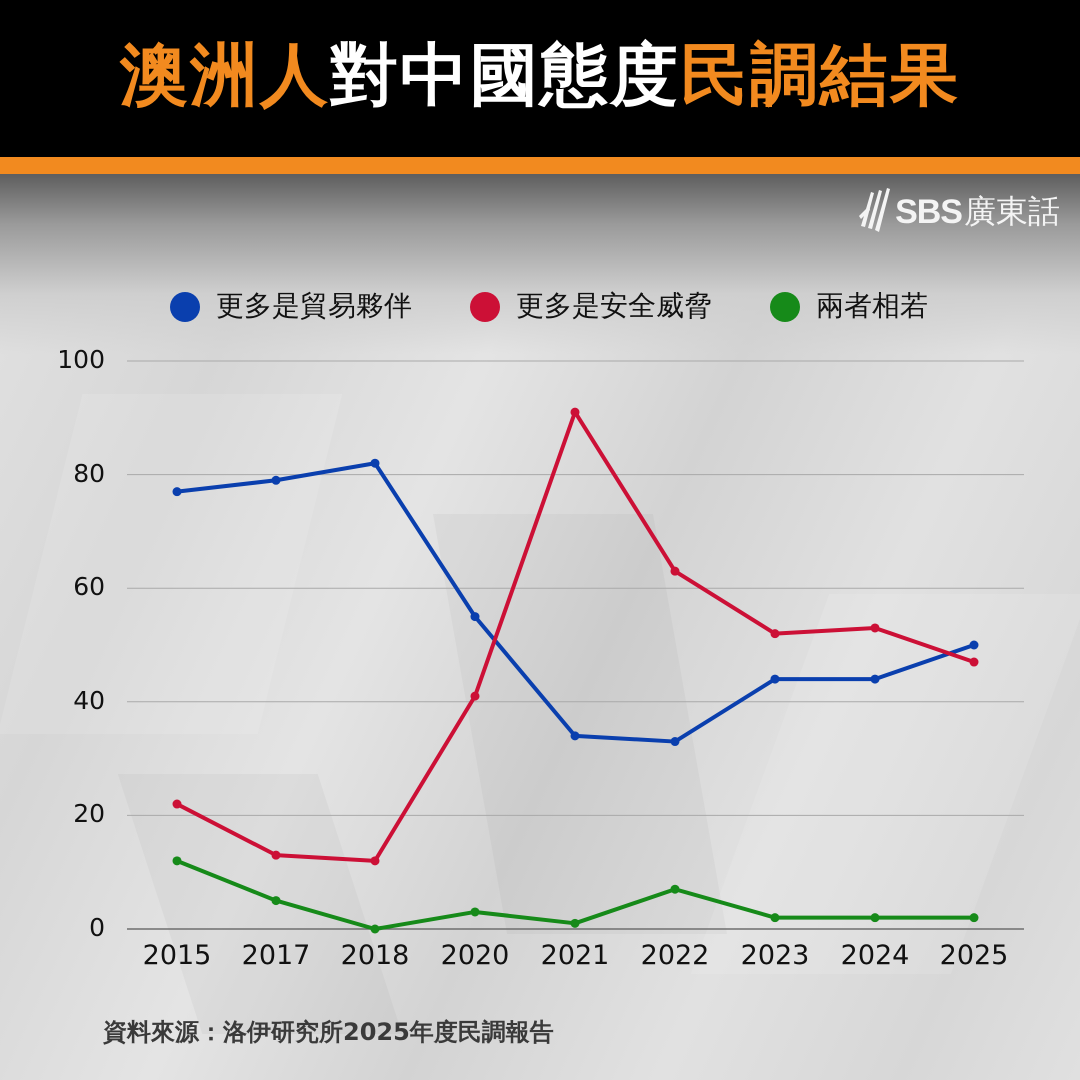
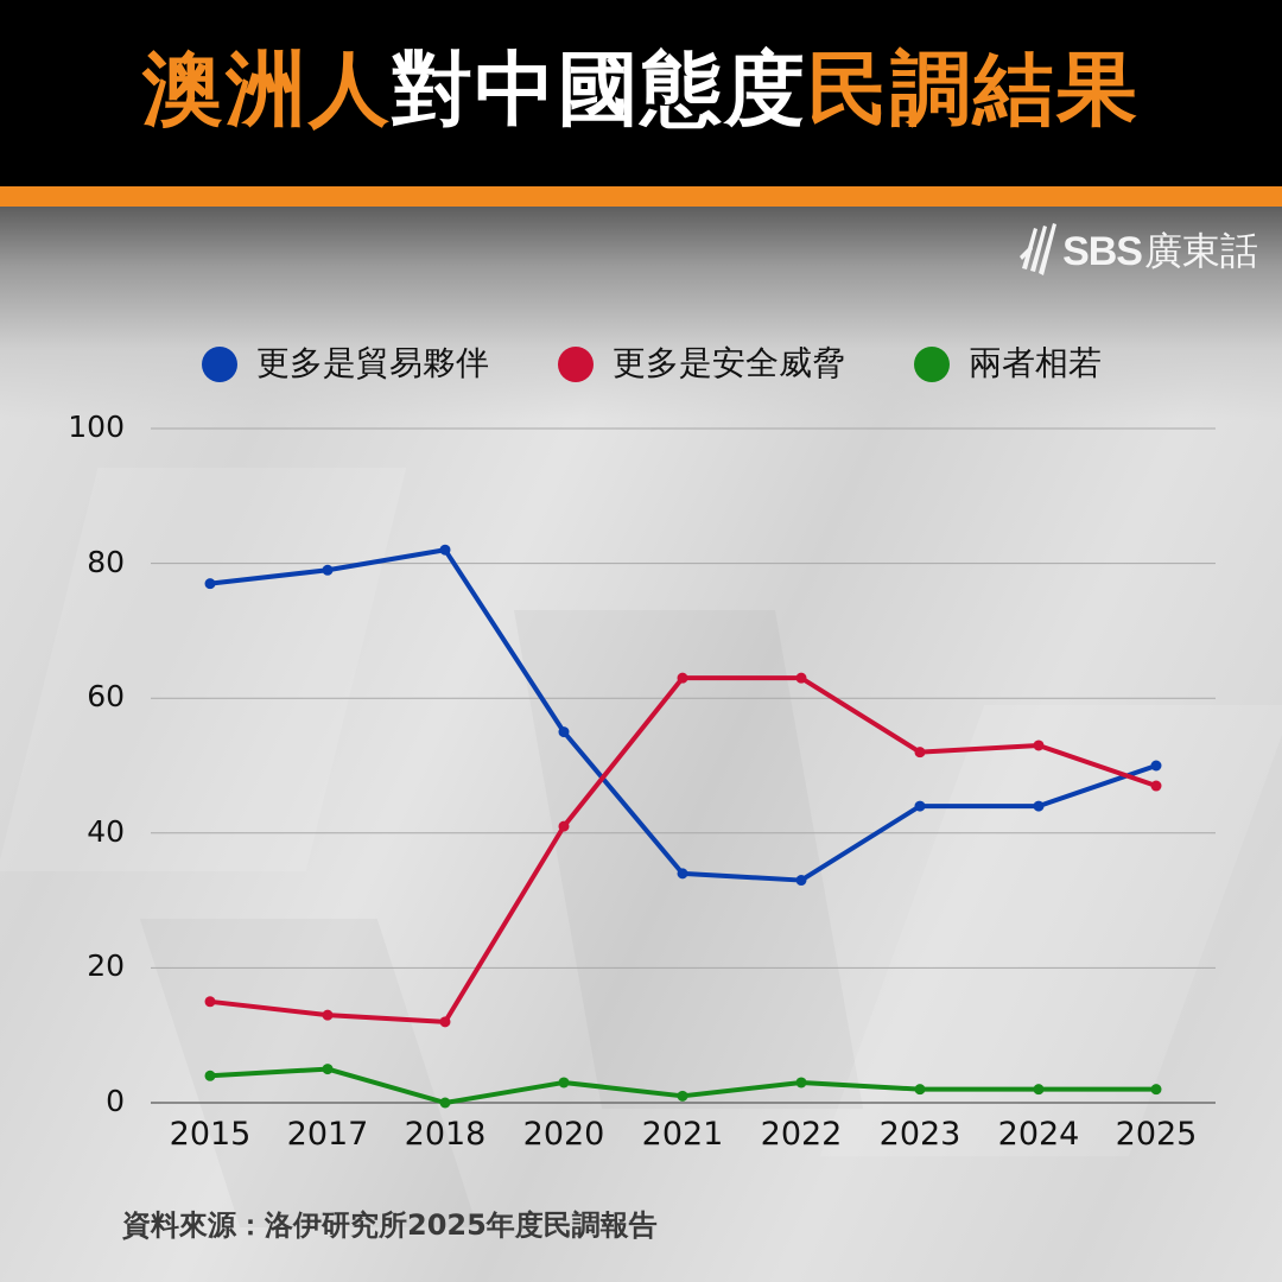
更多是安全威脅/2015: 22 -> 15
兩者相若/2015: 12 -> 4
更多是安全威脅/2021: 91 -> 63
兩者相若/2022: 7 -> 3
